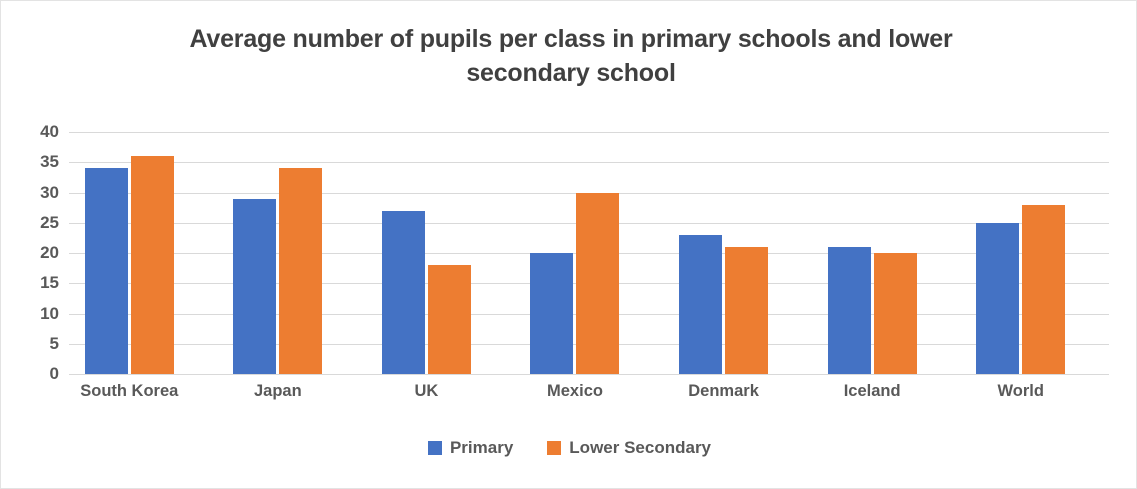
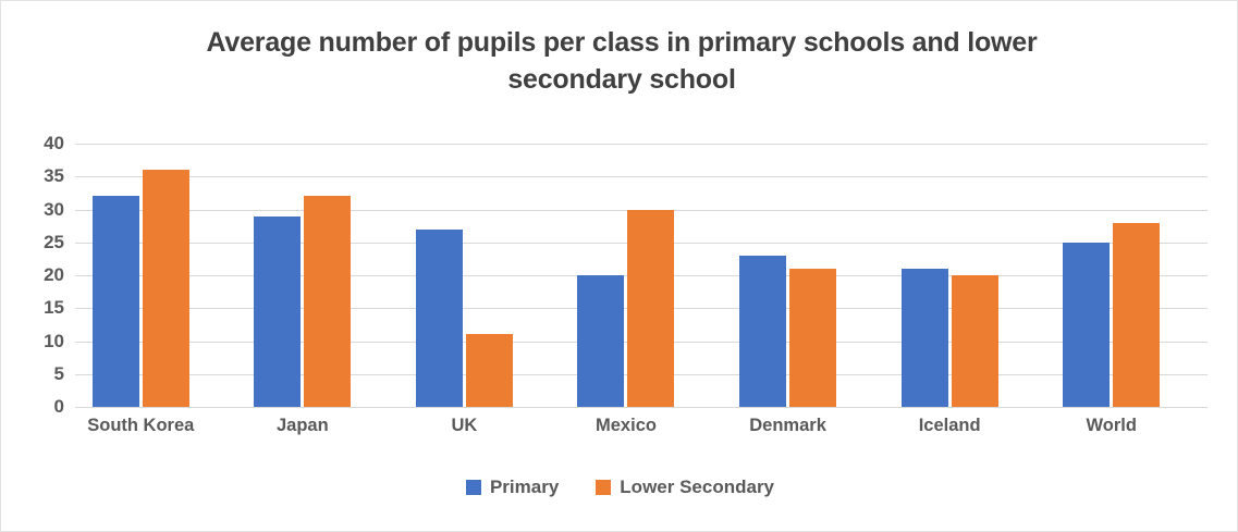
Primary/South Korea: 34 -> 32
Lower Secondary/Japan: 34 -> 32
Lower Secondary/UK: 18 -> 11
